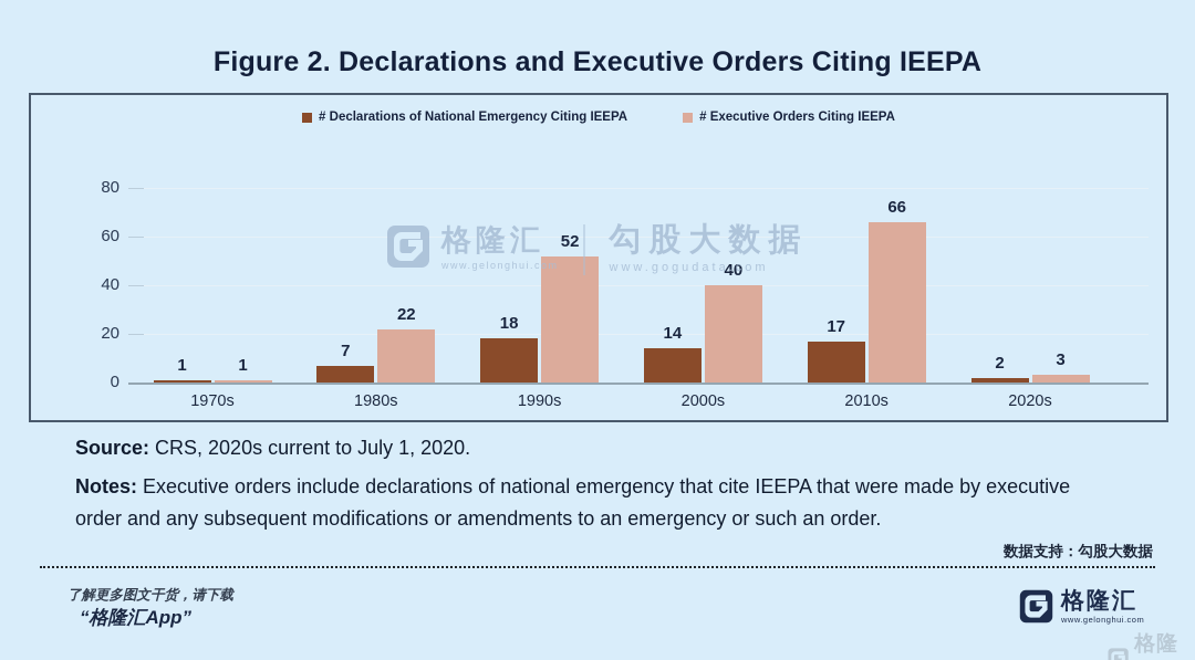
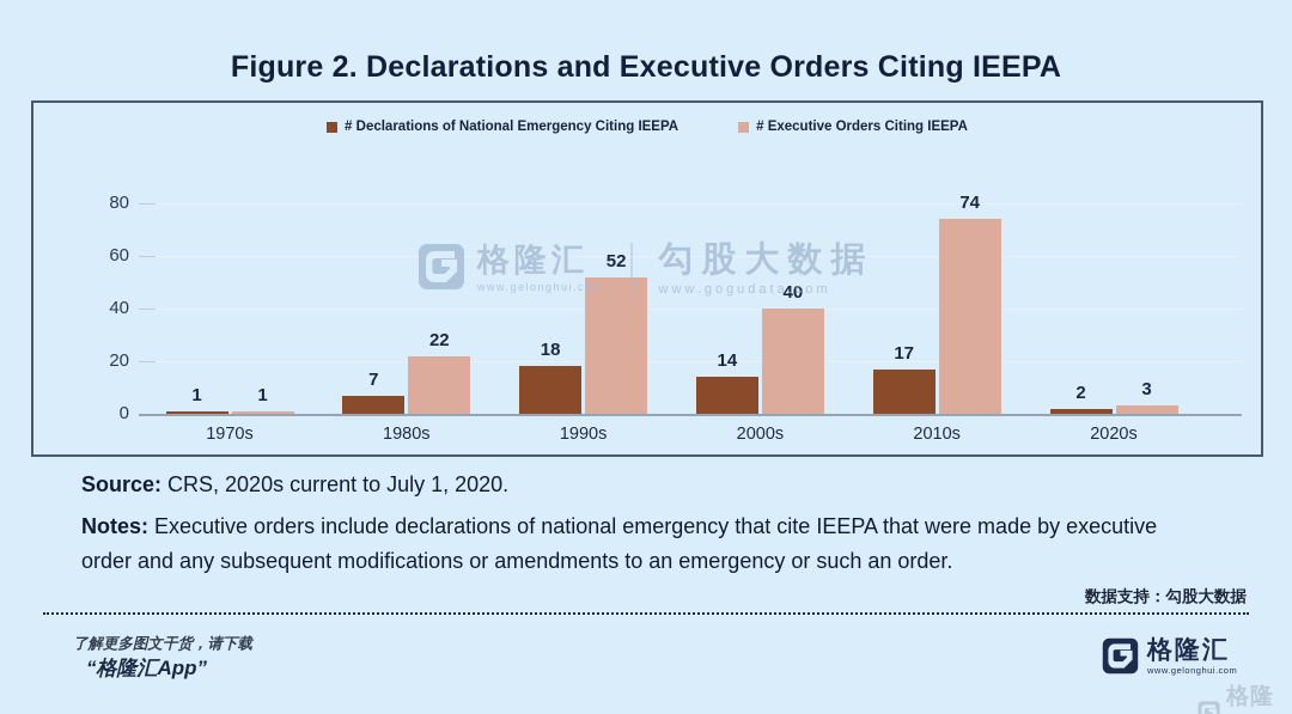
# Executive Orders Citing IEEPA/2010s: 66 -> 74
